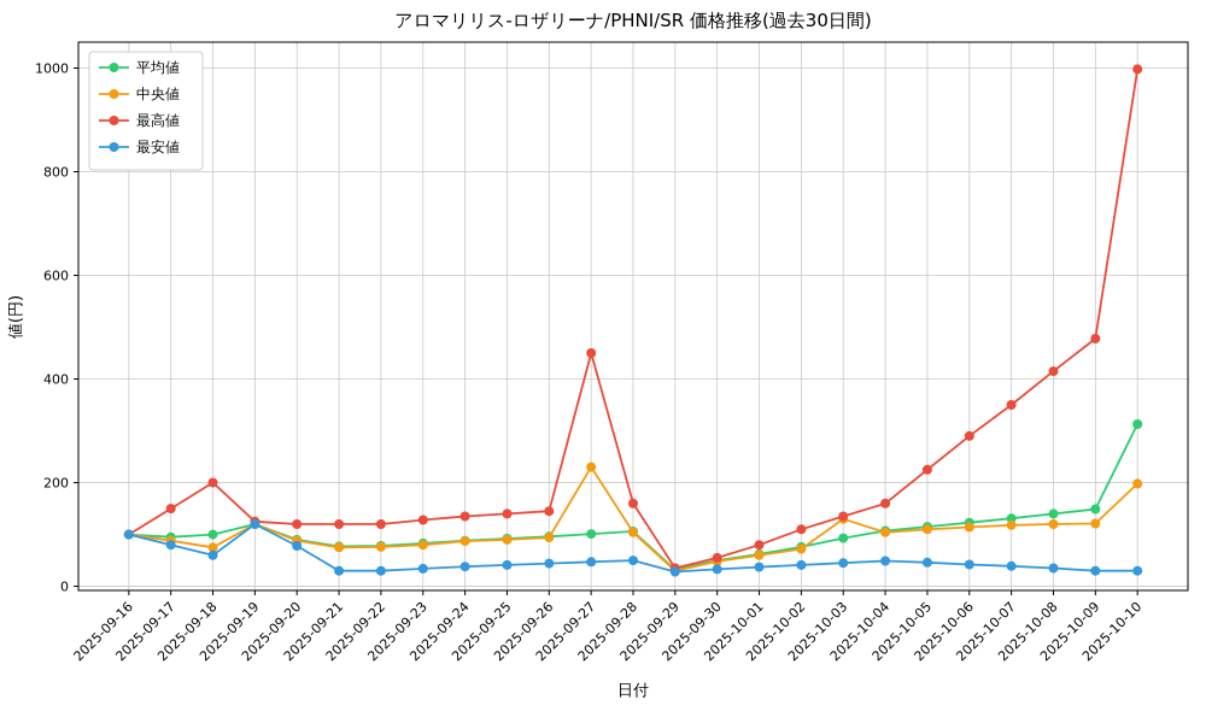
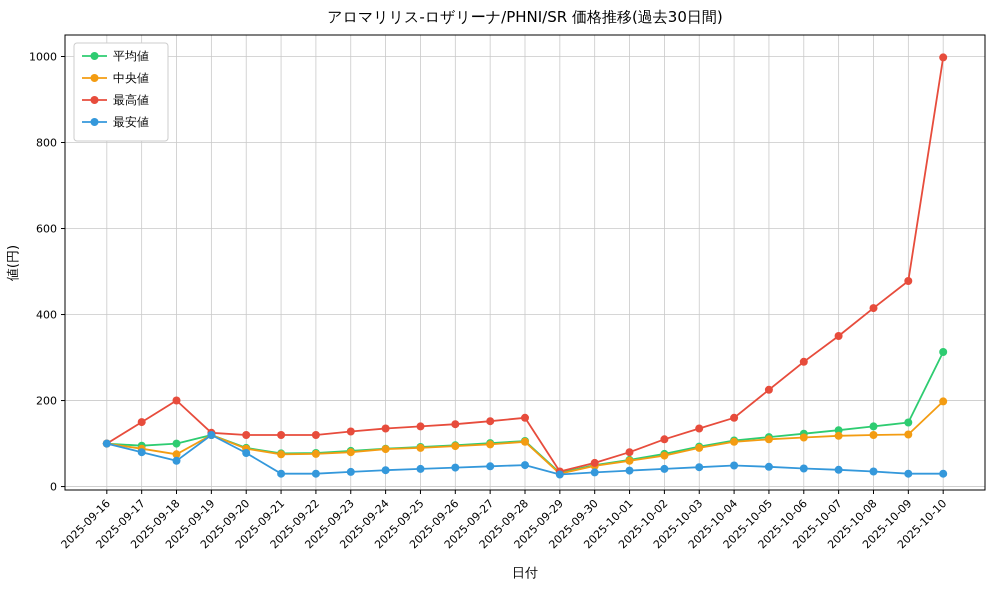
中央値/2025-09-27: 230 -> 100
最高値/2025-09-27: 450 -> 150
中央値/2025-10-03: 130 -> 90
